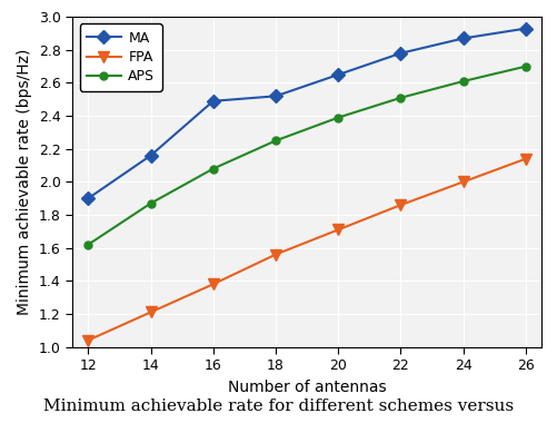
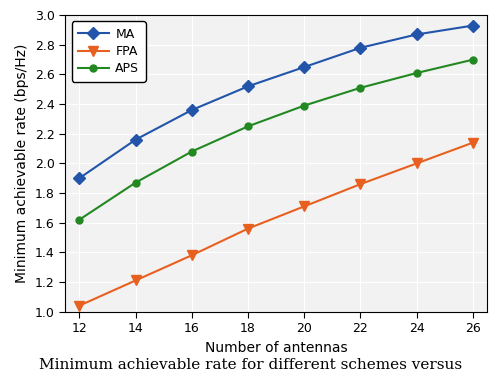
MA/16: 2.49 -> 2.36
